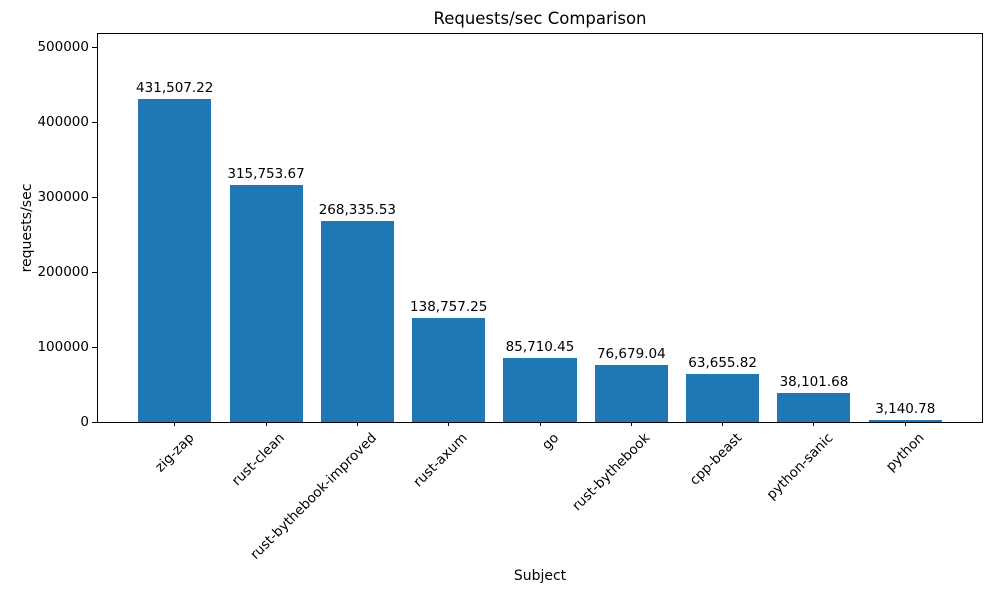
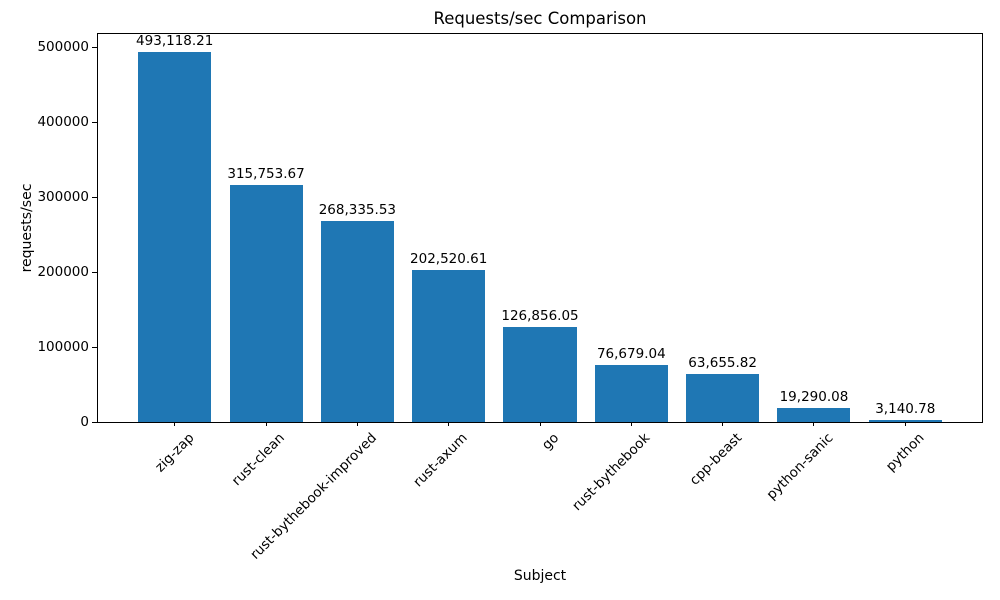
zig-zap: 431,507.22 -> 493,118.21
rust-axum: 138,757.25 -> 202,520.61
go: 85,710.45 -> 126,856.05
python-sanic: 38,101.68 -> 19,290.08
